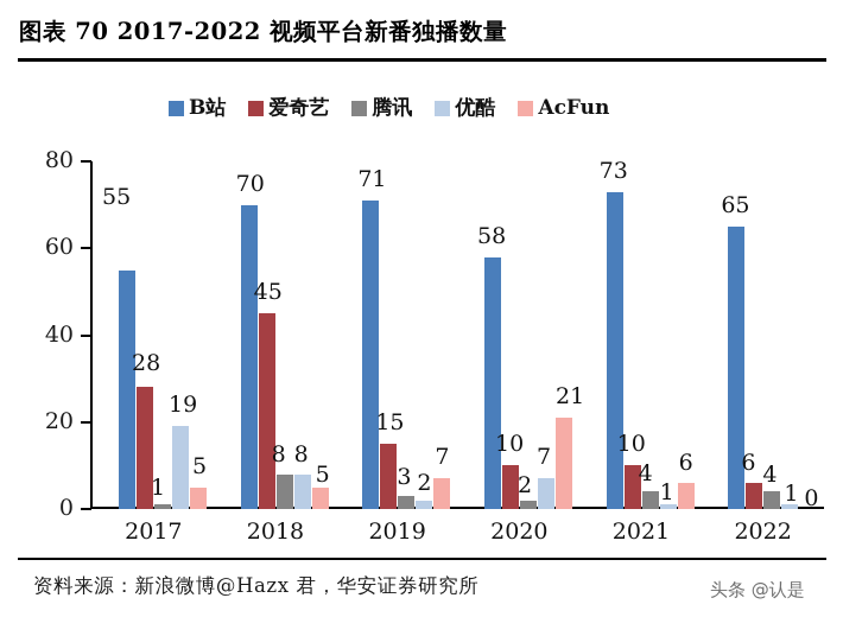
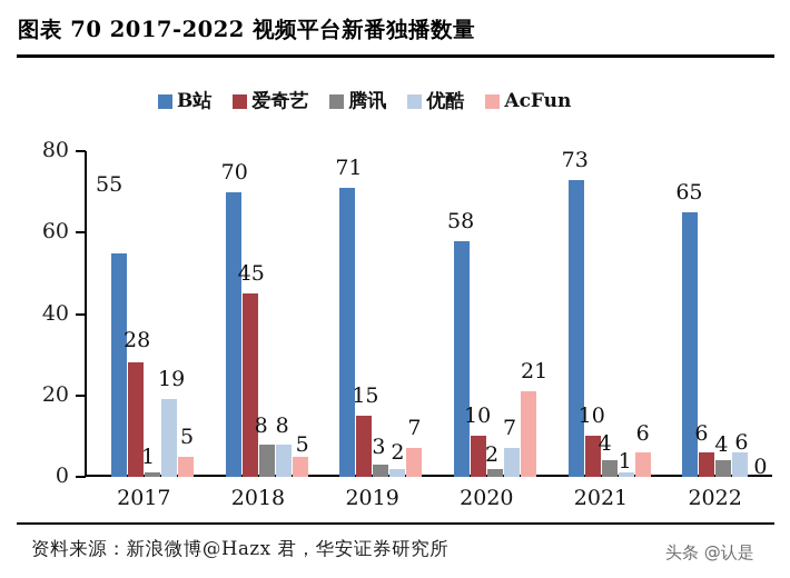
优酷/2022: 1 -> 6
